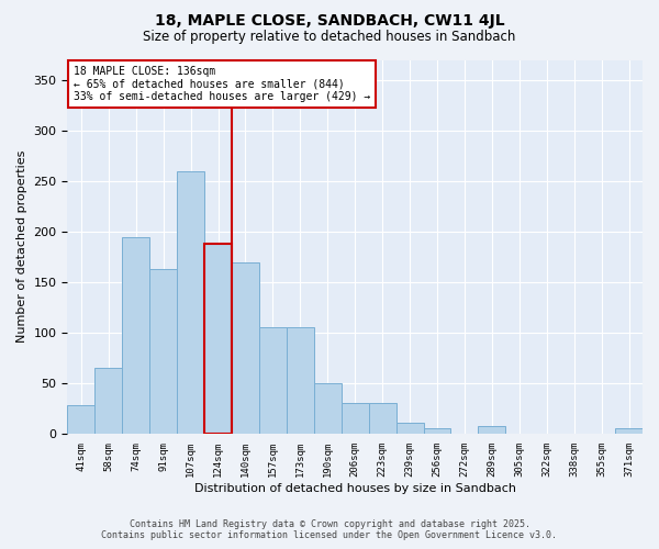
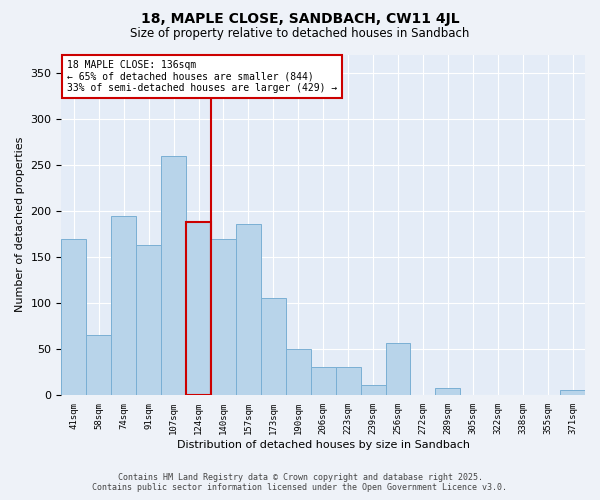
41sqm: 28 -> 170
157sqm: 105 -> 186
256sqm: 5 -> 56
